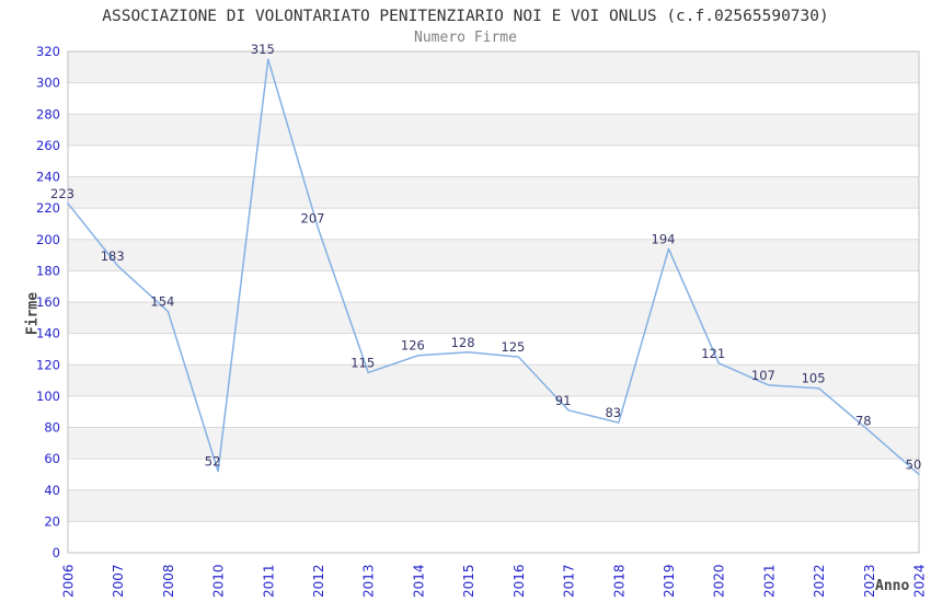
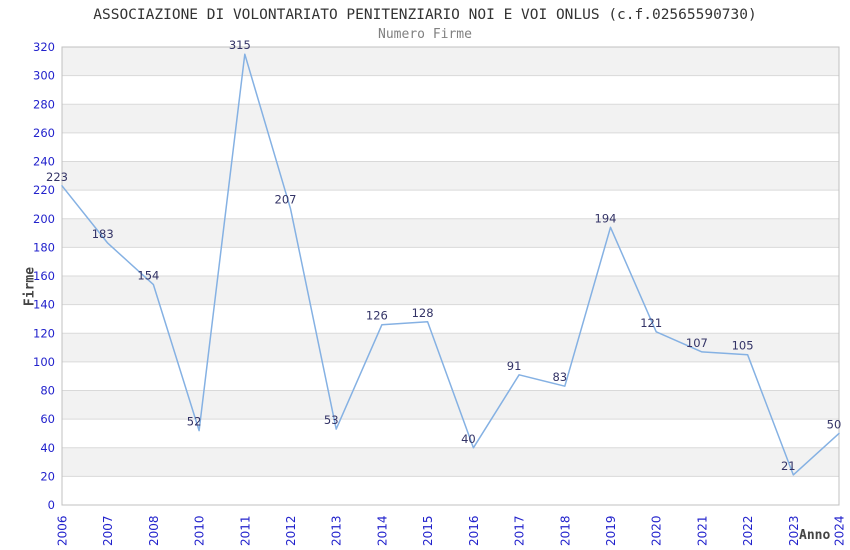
2013: 115 -> 53
2016: 125 -> 40
2023: 78 -> 21
